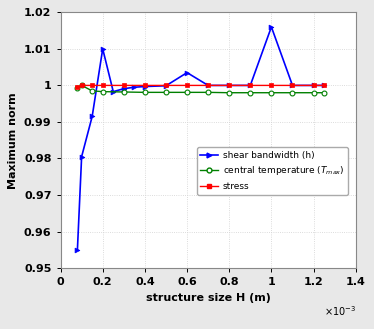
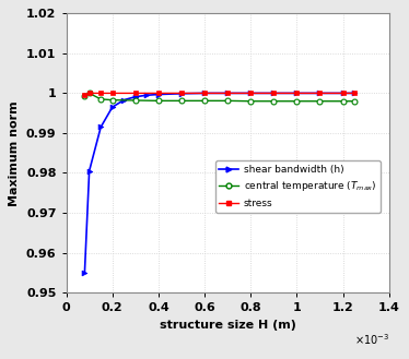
shear bandwidth (h)/0.2: 1.0100 -> 0.9965
shear bandwidth (h)/0.6: 1.0035 -> 1.0000
shear bandwidth (h)/1: 1.0160 -> 1.0000
